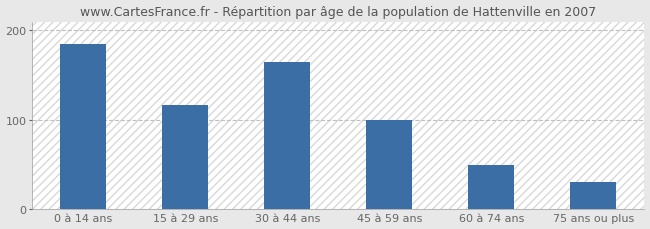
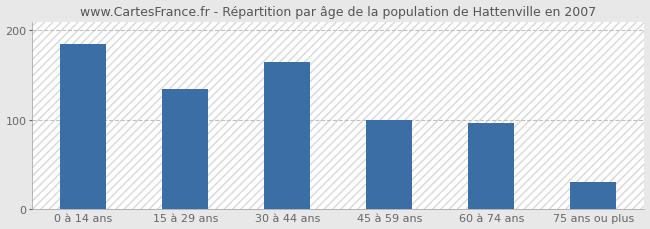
15 à 29 ans: 117 -> 134
60 à 74 ans: 50 -> 96
